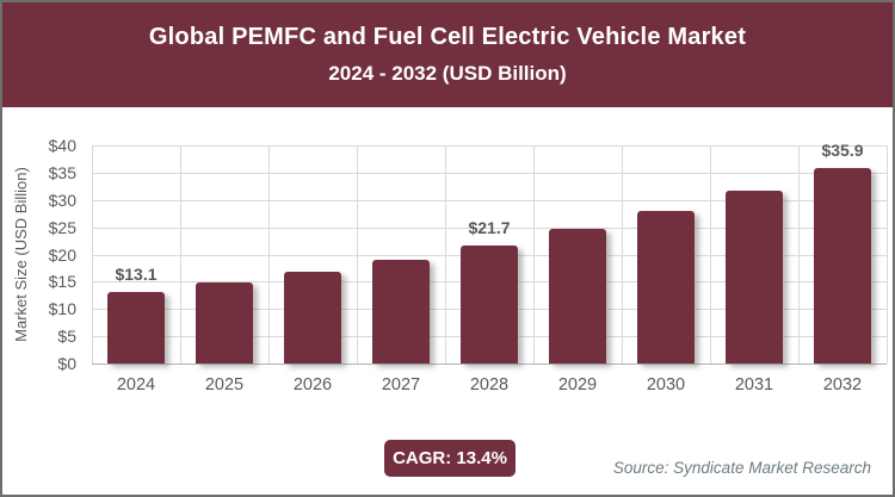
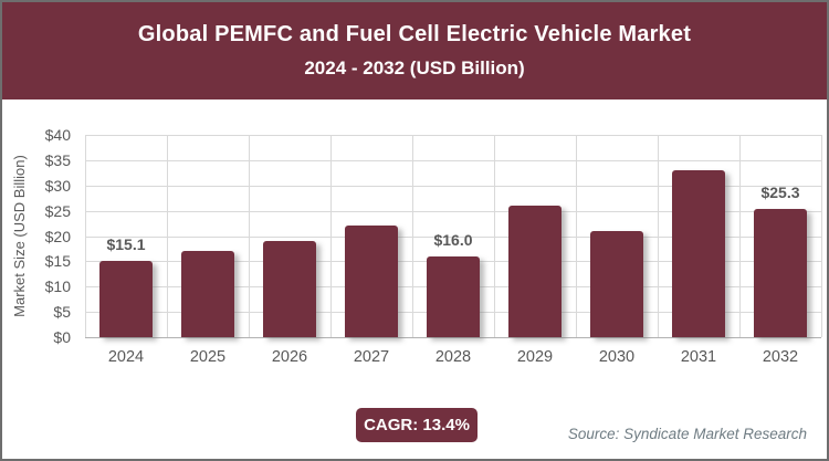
2024: $13.1 -> $15.1
2025: $15 -> $17
2026: $17 -> $19
2027: $19 -> $22
2028: $21.7 -> $16.0
2029: $25 -> $26
2030: $28 -> $21
2031: $32 -> $33
2032: $35.9 -> $25.3
